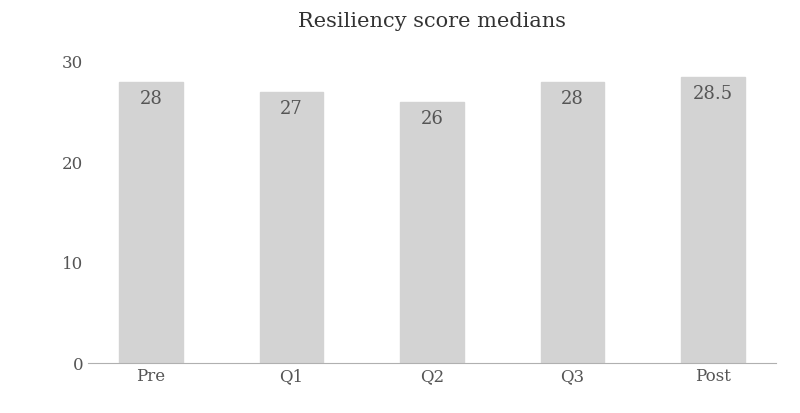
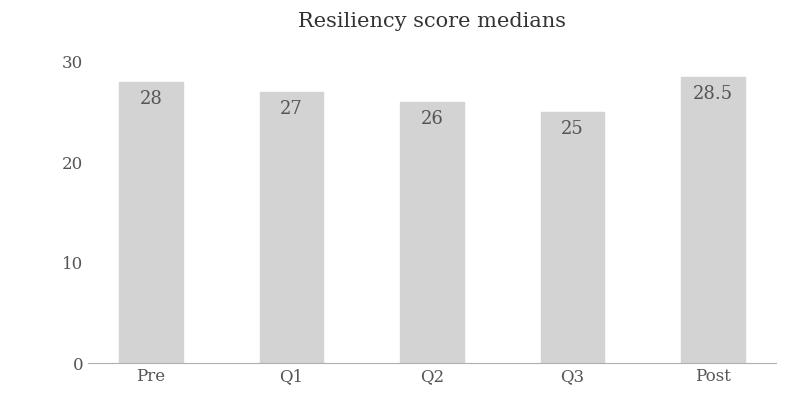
Q3: 28 -> 25
